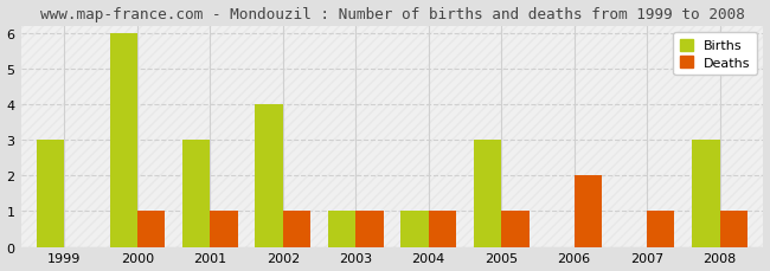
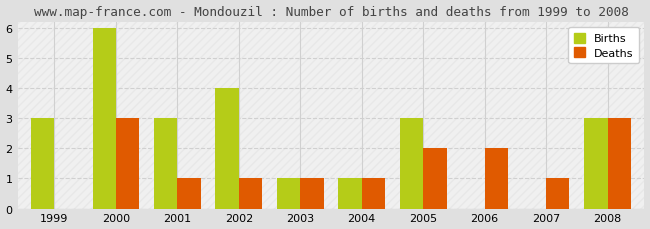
Deaths/2000: 1 -> 3
Deaths/2005: 1 -> 2
Deaths/2008: 1 -> 3
